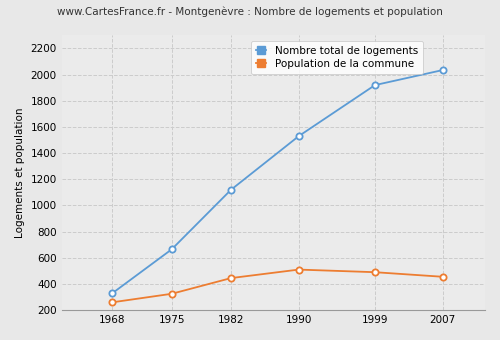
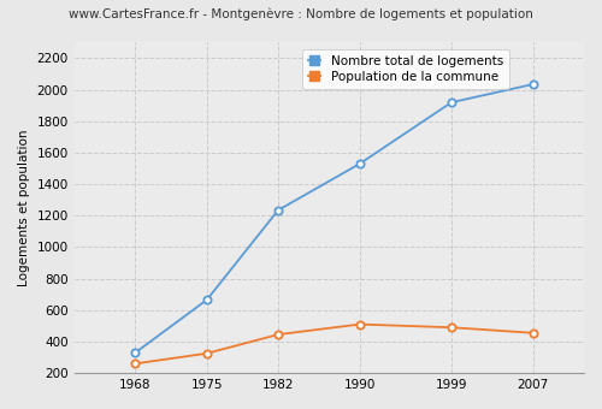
Nombre total de logements/1982: 1120 -> 1240
